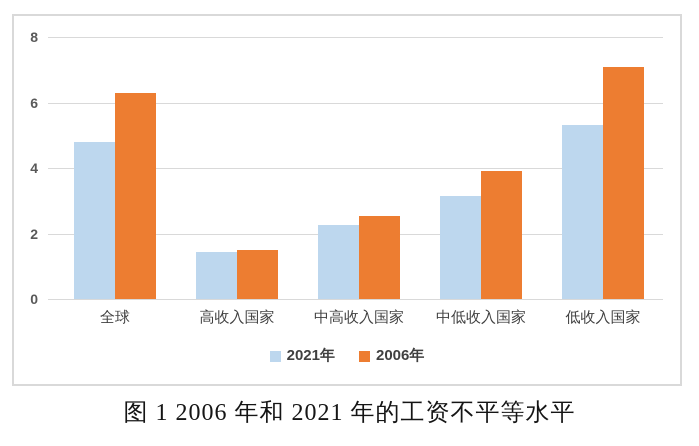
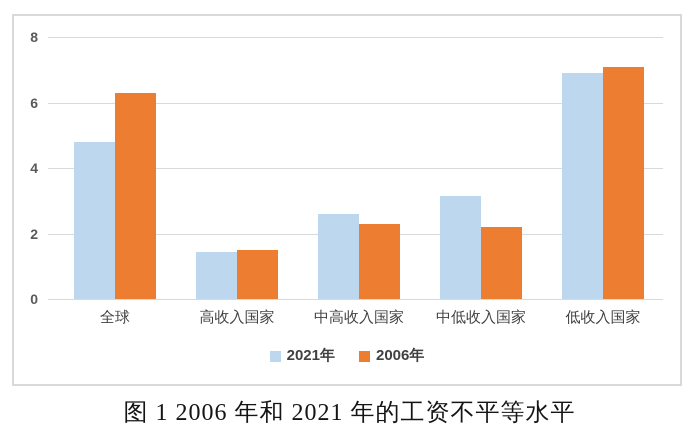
2021年/中高收入国家: 2.2 -> 2.6
2006年/中高收入国家: 2.5 -> 2.3
2006年/中低收入国家: 3.9 -> 2.2
2021年/低收入国家: 5.3 -> 6.9
